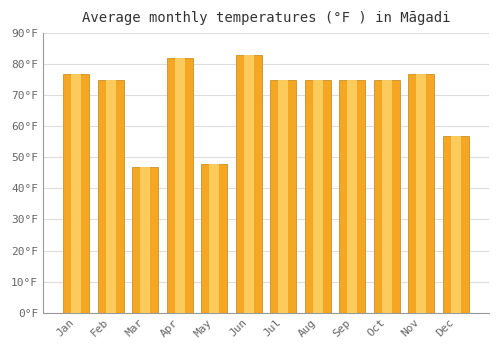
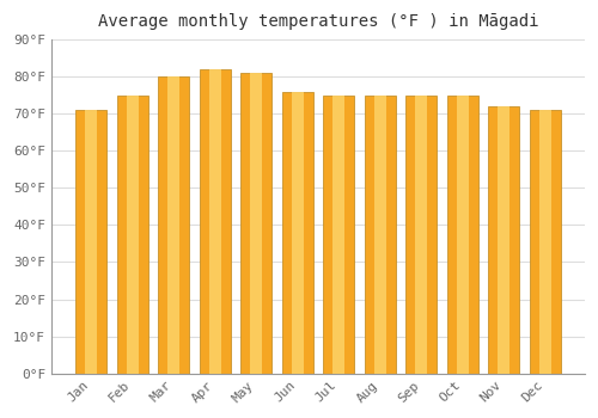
Jan: 77°F -> 71°F
Mar: 47°F -> 80°F
May: 48°F -> 81°F
Jun: 83°F -> 76°F
Nov: 77°F -> 72°F
Dec: 57°F -> 71°F
